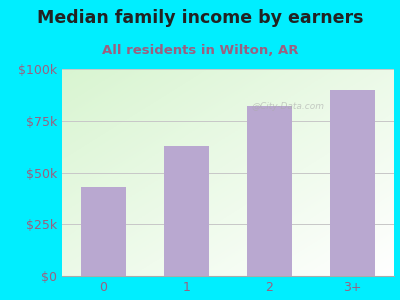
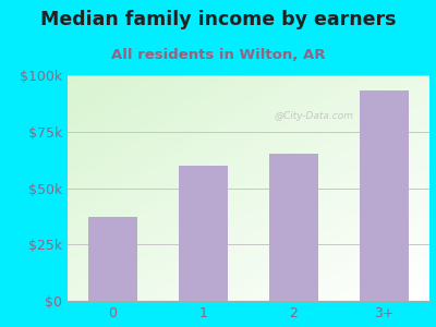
0: $43k -> $37k
1: $63k -> $60k
2: $82k -> $65k
3+: $90k -> $93k
